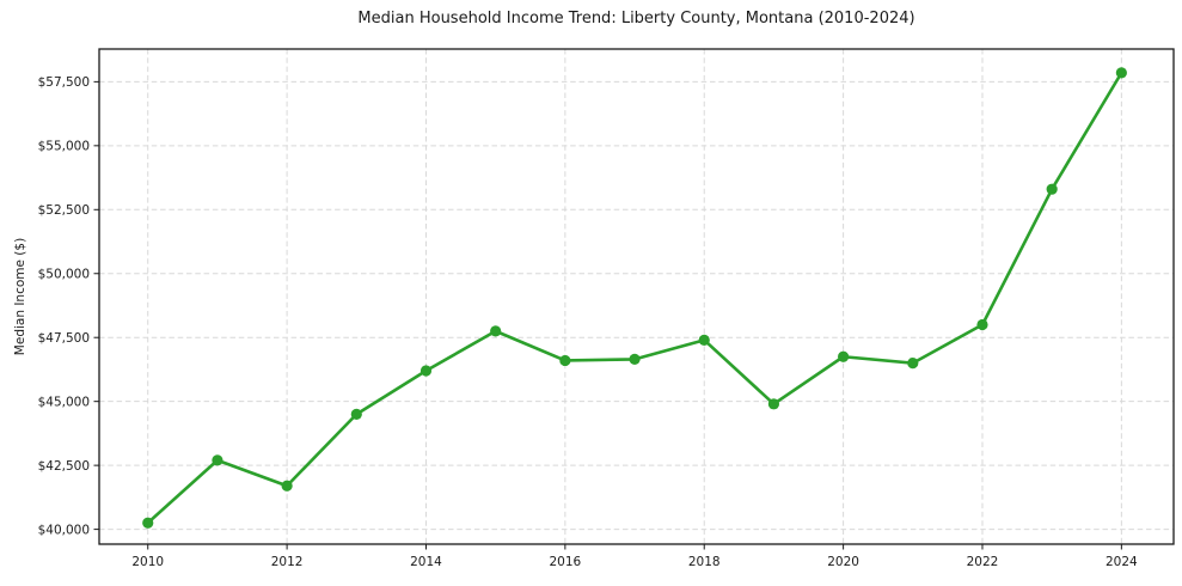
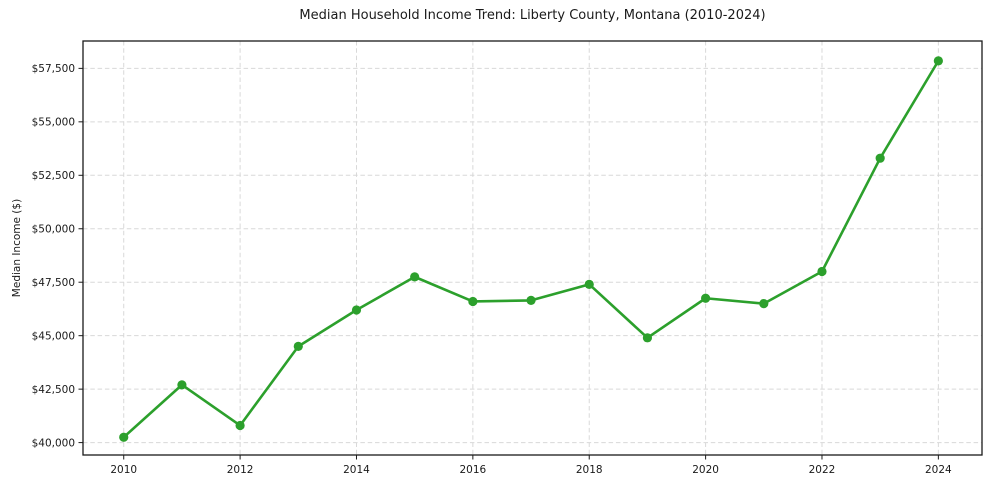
2012: $41700 -> $40800
